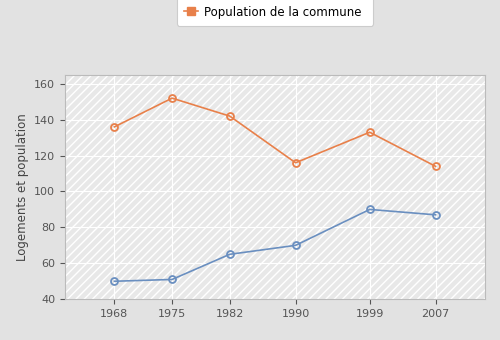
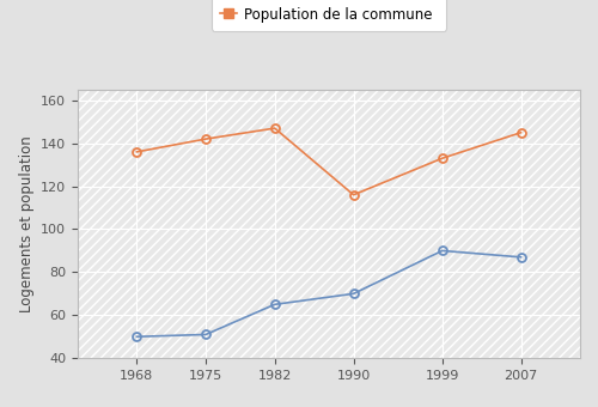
Population de la commune/1975: 152 -> 142
Population de la commune/1982: 142 -> 147
Population de la commune/2007: 114 -> 145
